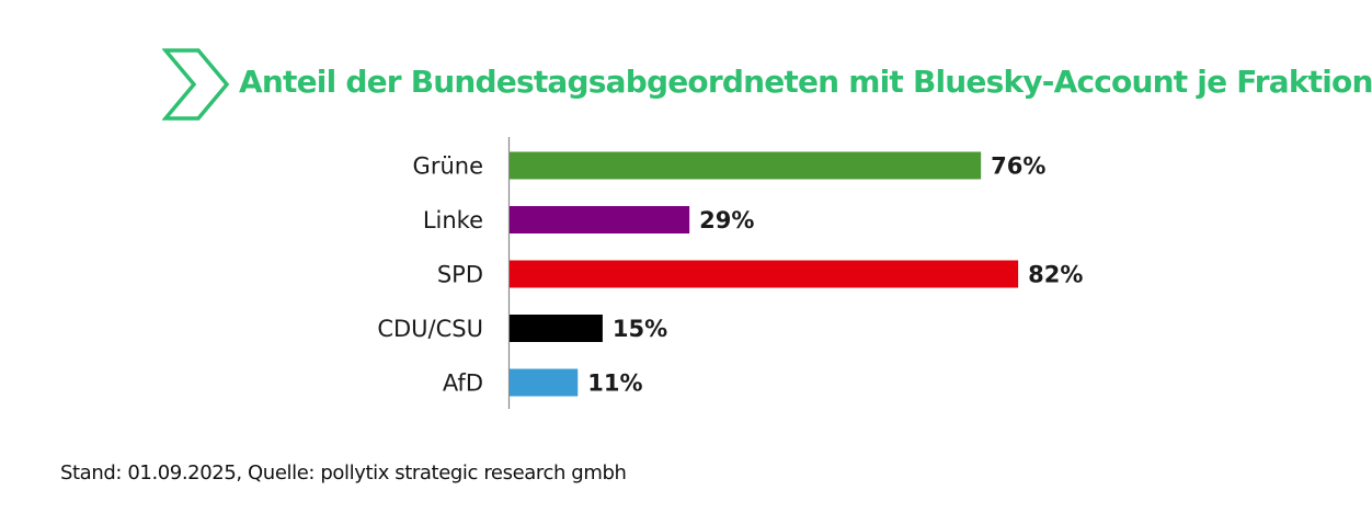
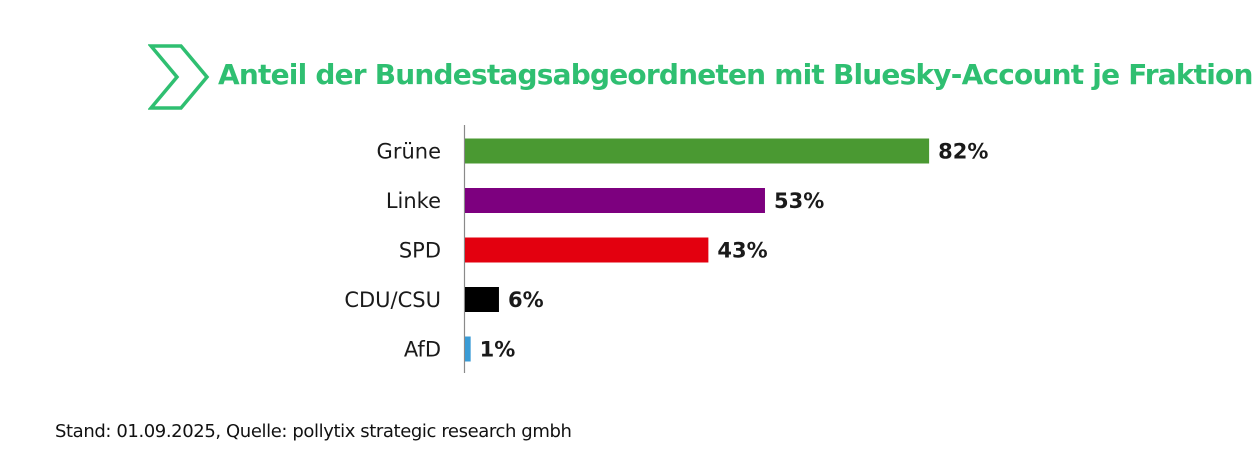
Grüne: 76% -> 82%
Linke: 29% -> 53%
SPD: 82% -> 43%
CDU/CSU: 15% -> 6%
AfD: 11% -> 1%
